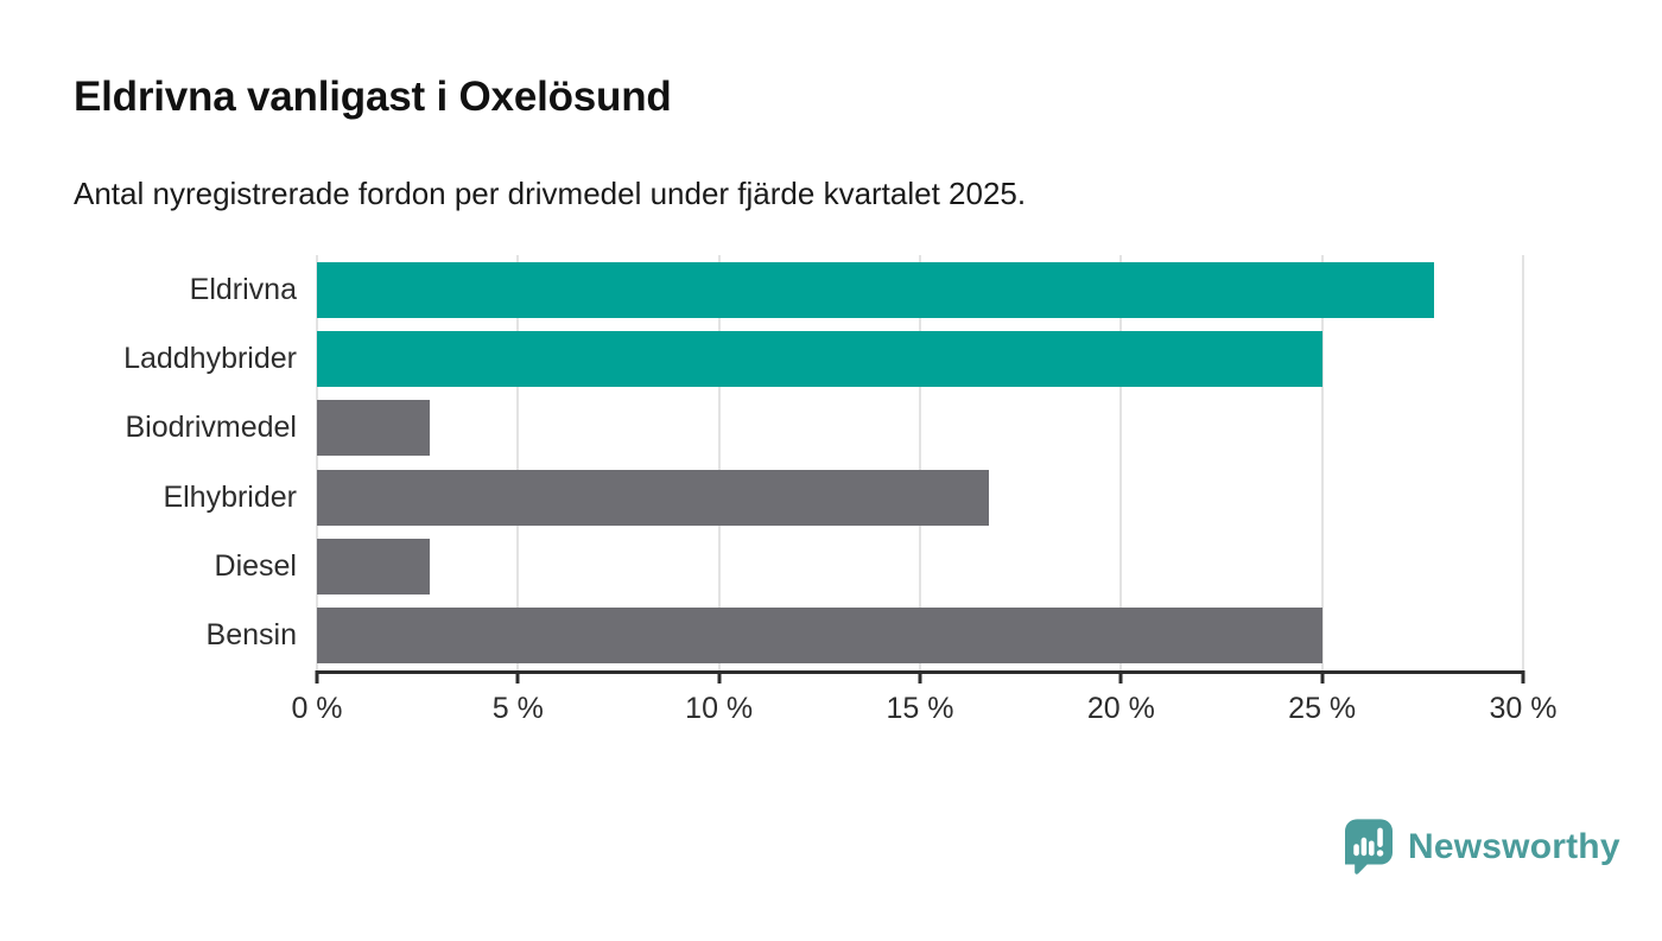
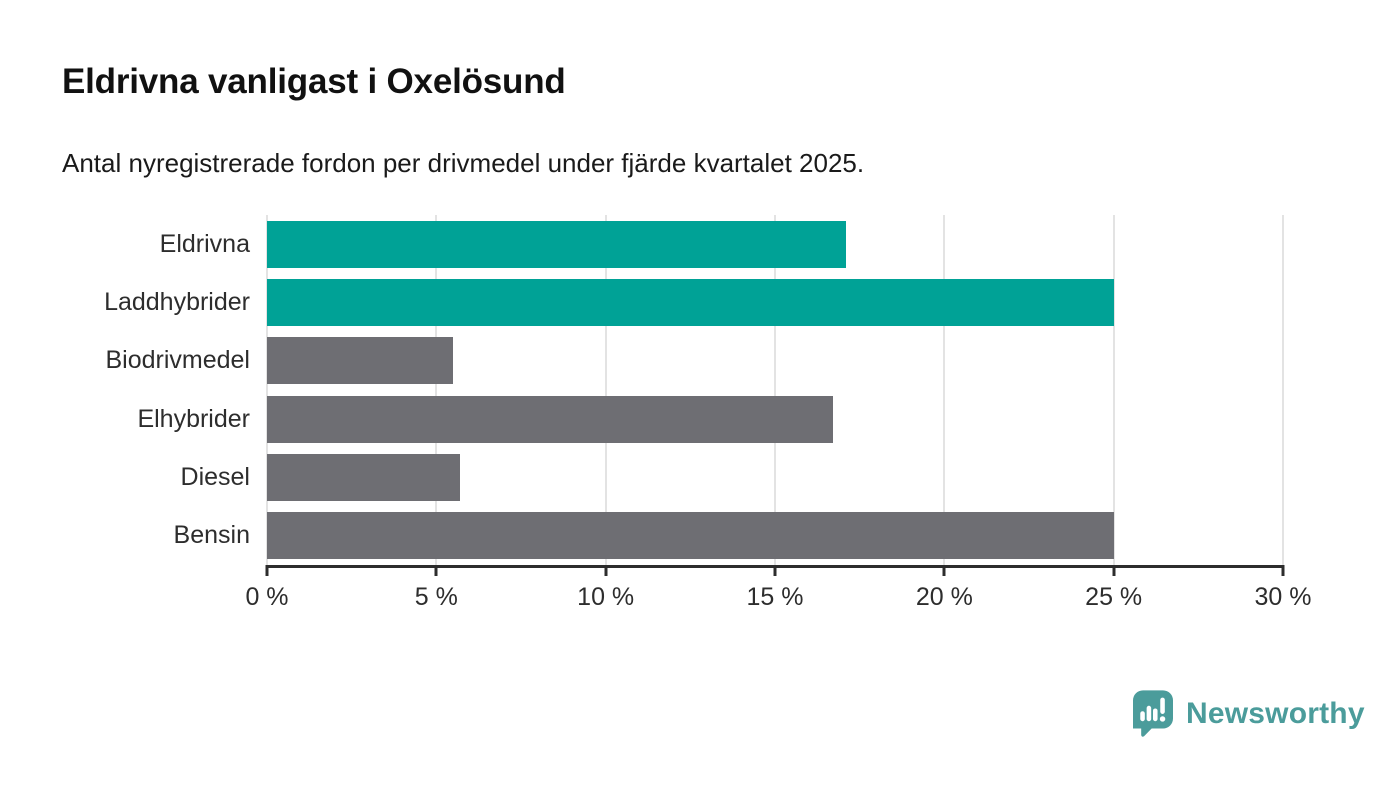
Eldrivna: 27.8% -> 17.1%
Biodrivmedel: 2.8% -> 5.5%
Diesel: 2.8% -> 5.7%
